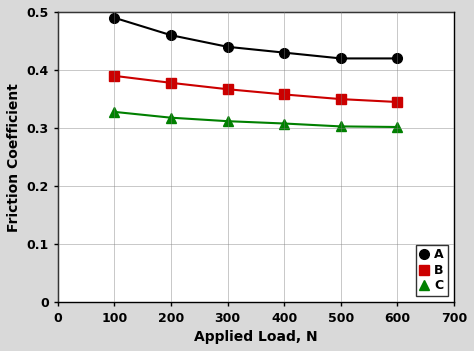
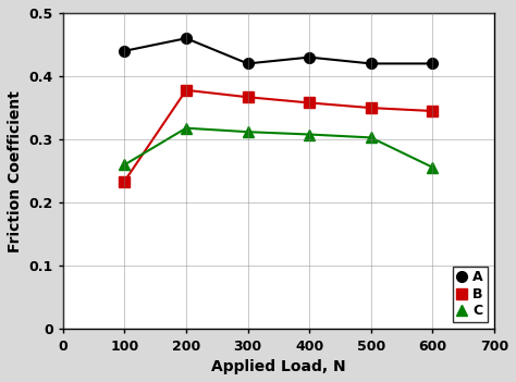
A/100: 0.49 -> 0.44
B/100: 0.390 -> 0.234
C/100: 0.328 -> 0.260
A/300: 0.44 -> 0.42
C/600: 0.302 -> 0.256
